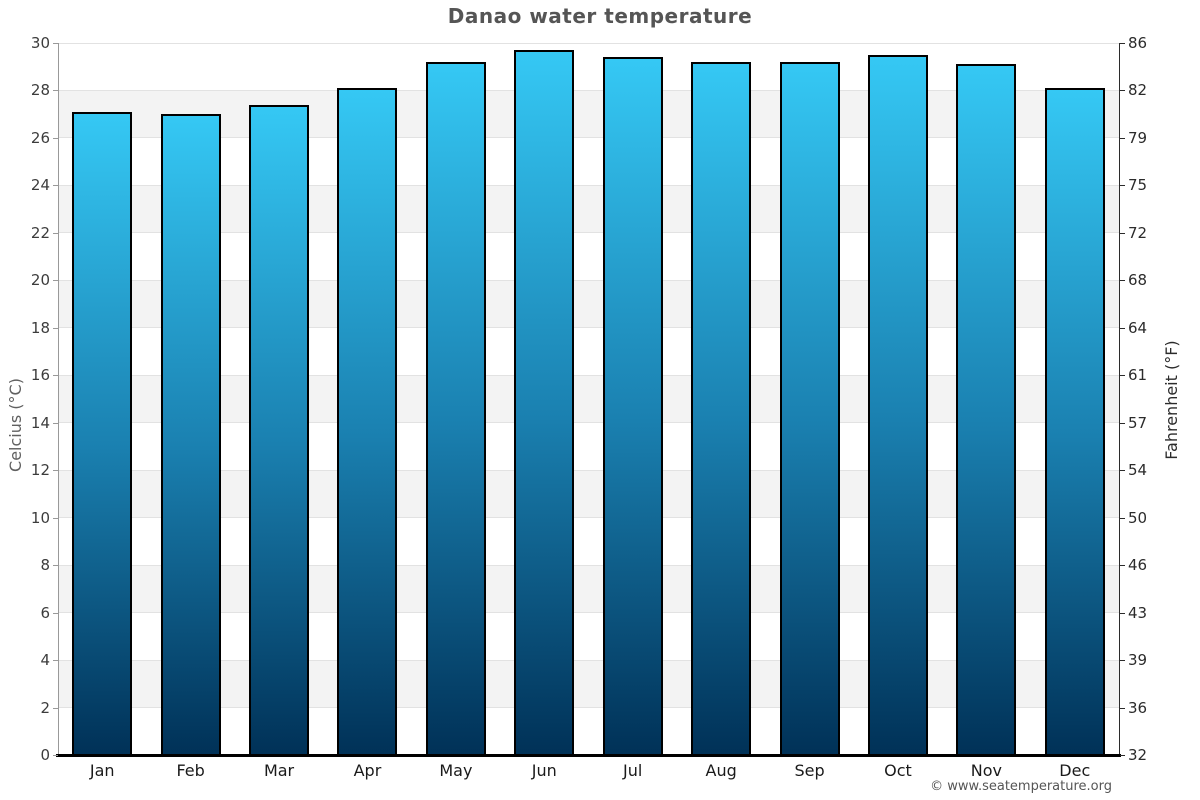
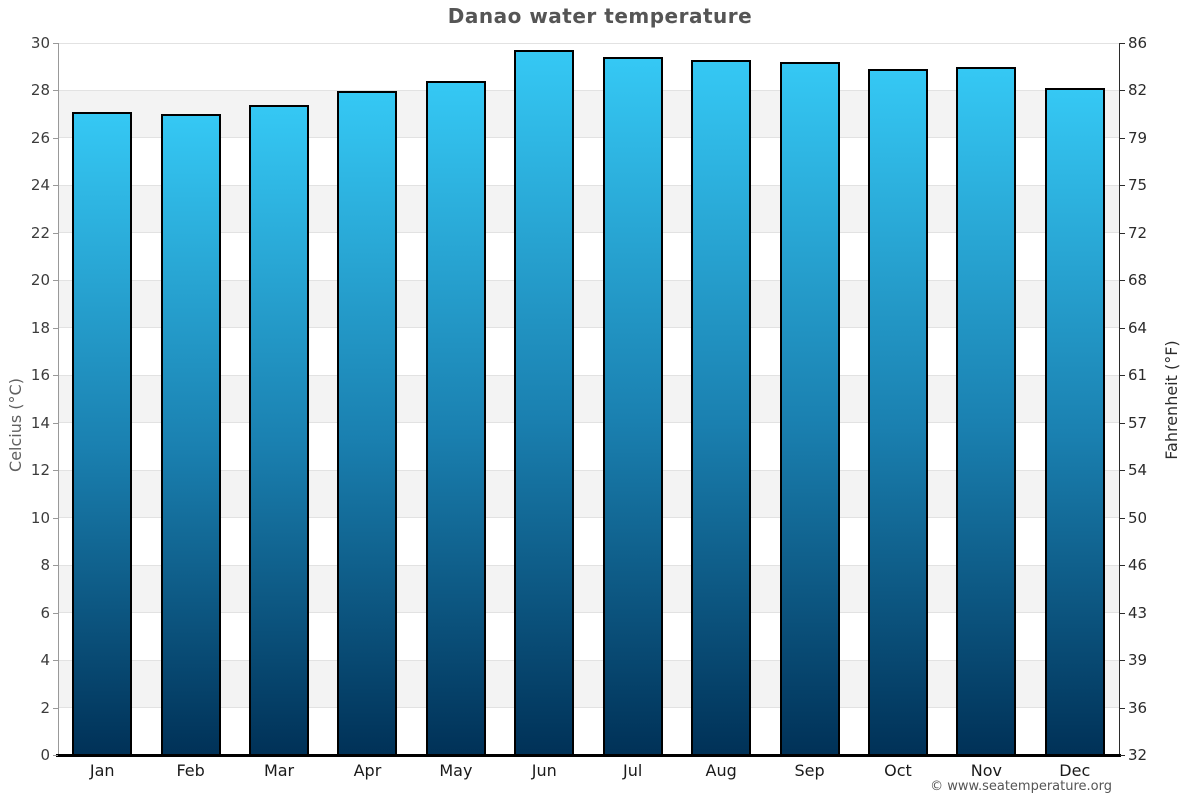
Apr: 28.1 -> 28.0
May: 29.2 -> 28.4
Aug: 29.2 -> 29.3
Oct: 29.5 -> 28.9
Nov: 29.1 -> 29.0
